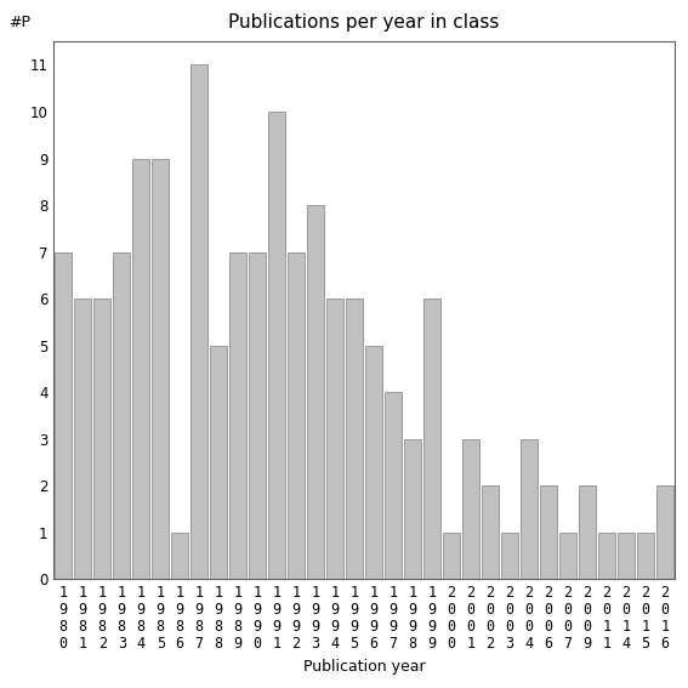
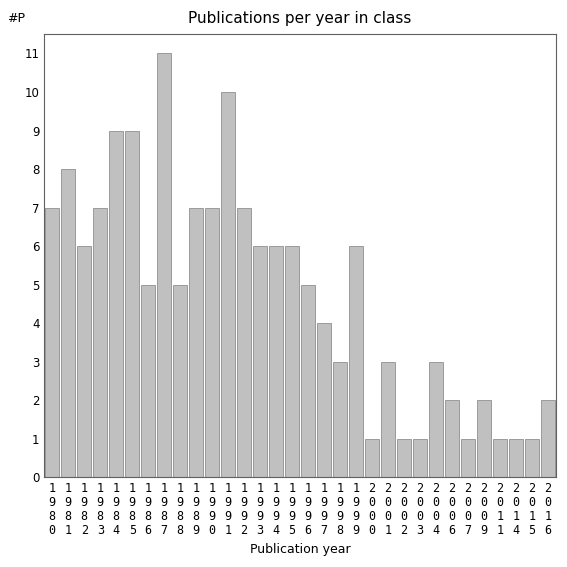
1 9 8 1: 6 -> 8
1 9 8 6: 1 -> 5
1 9 9 3: 8 -> 6
2 0 0 2: 2 -> 1
